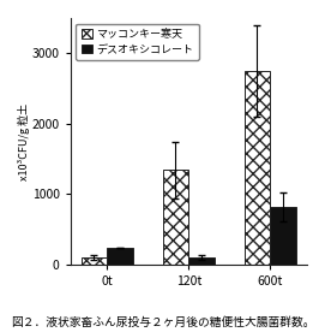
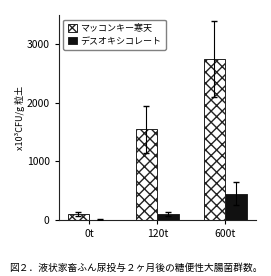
デスオキシコレート/0t: 240 -> 0
マッコンキー寒天/120t: 1340 -> 1550
デスオキシコレート/600t: 820 -> 450
